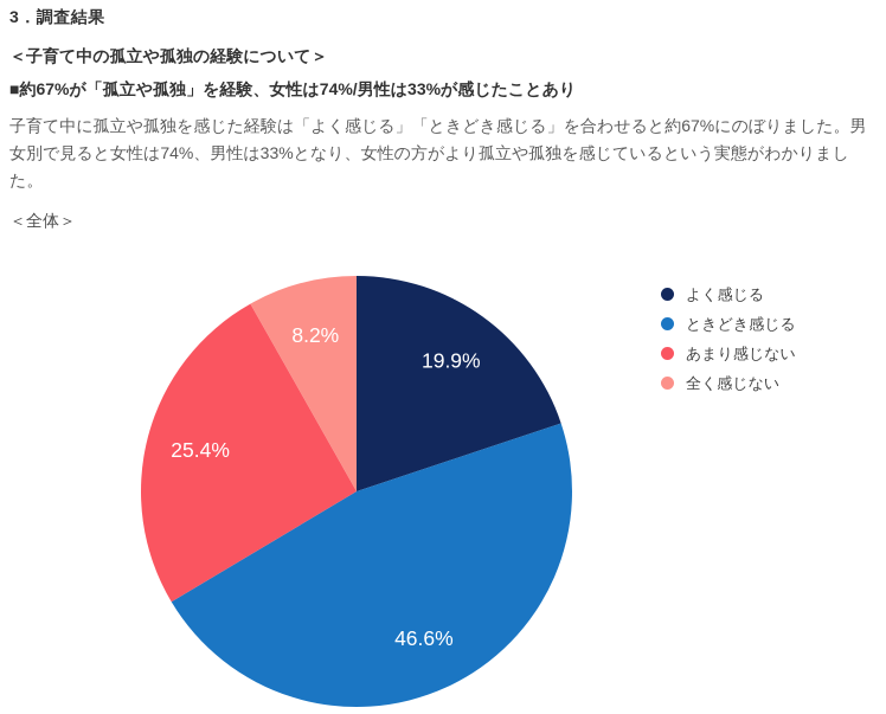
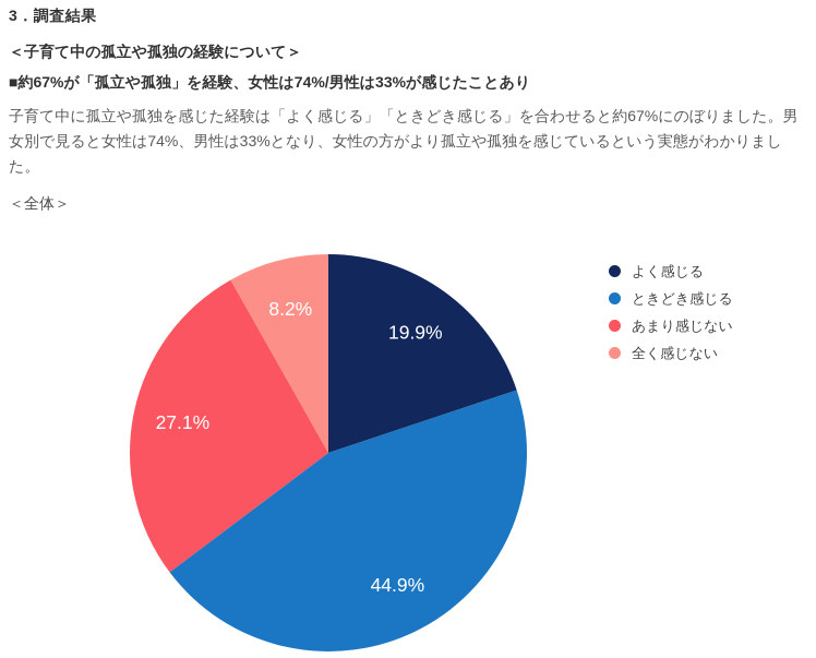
ときどき感じる: 46.6% -> 44.9%
あまり感じない: 25.4% -> 27.1%
